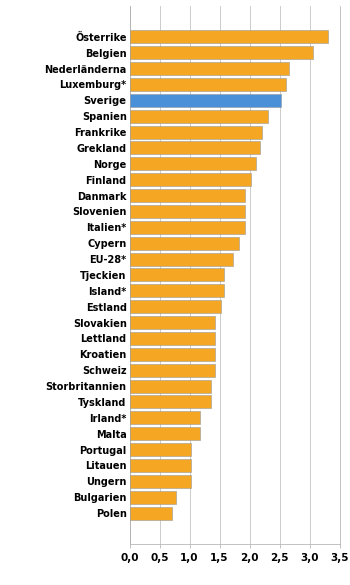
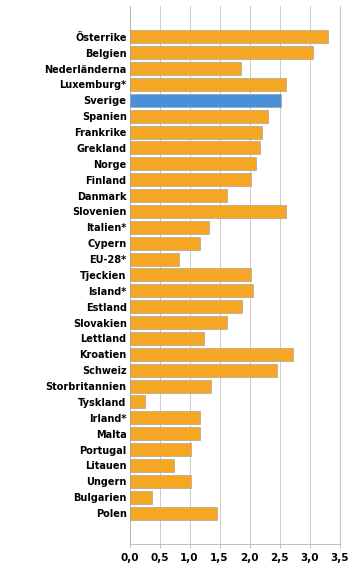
Nederländerna: 2,65 -> 1,86
Danmark: 1,93 -> 1,62
Slovenien: 1,93 -> 2,60
Italien*: 1,93 -> 1,32
Cypern: 1,82 -> 1,18
EU-28*: 1,72 -> 0,82
Tjeckien: 1,58 -> 2,02
Island*: 1,57 -> 2,06
Estland: 1,52 -> 1,88
Slovakien: 1,42 -> 1,62
Lettland: 1,42 -> 1,24
Kroatien: 1,42 -> 2,72
Schweiz: 1,42 -> 2,46
Tyskland: 1,35 -> 0,26
Litauen: 1,02 -> 0,74
Bulgarien: 0,78 -> 0,38
Polen: 0,70 -> 1,46
